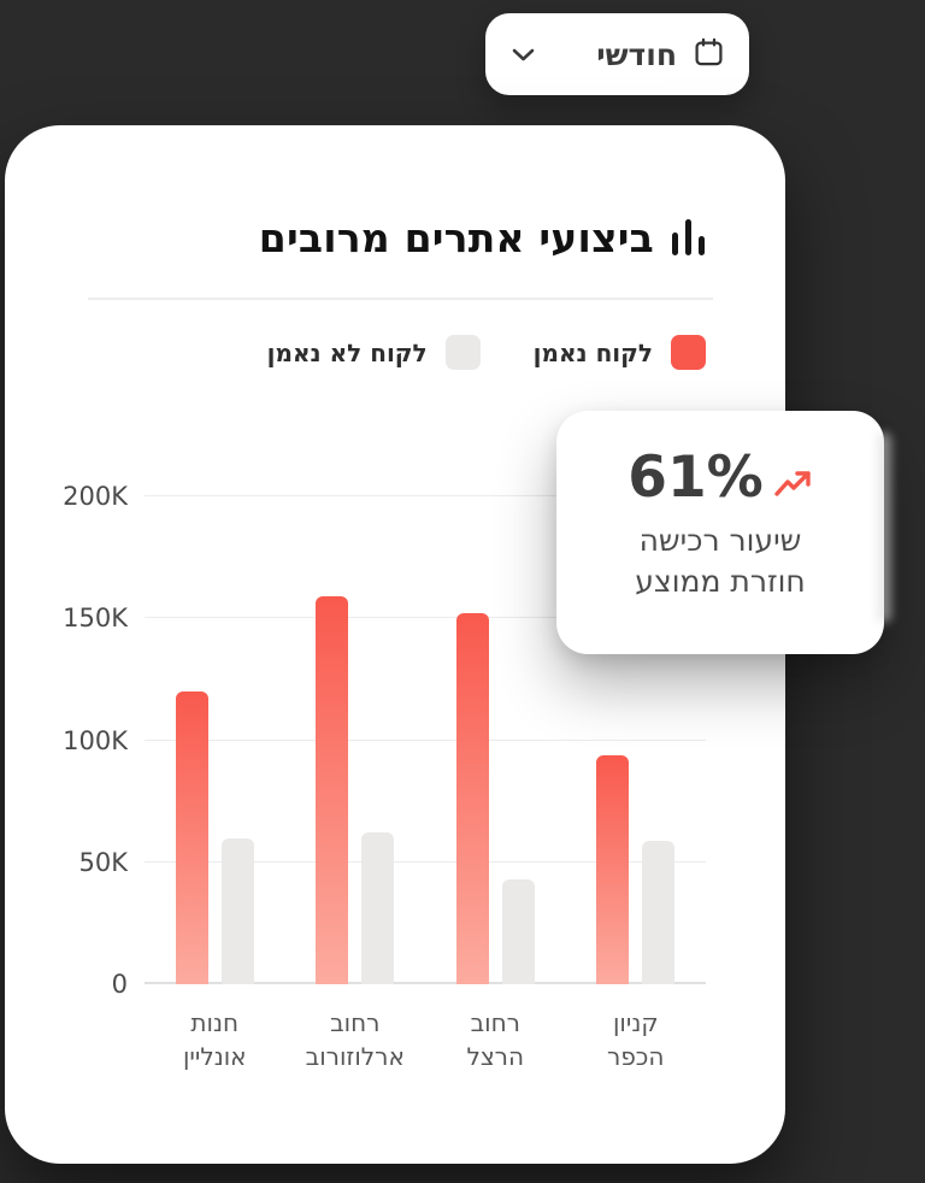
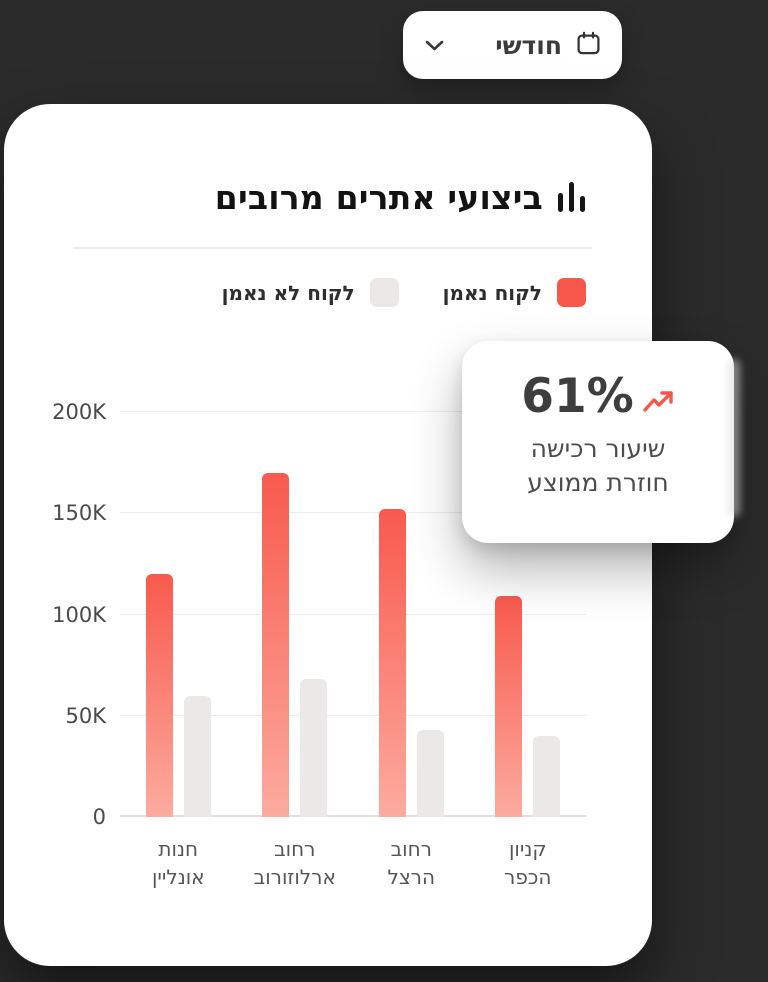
לקוח נאמן/רחוב ארלוזורוב: 159K -> 170K
לקוח לא נאמן/רחוב ארלוזורוב: 62K -> 68K
לקוח נאמן/קניון הכפר: 94K -> 109K
לקוח לא נאמן/קניון הכפר: 59K -> 40K
